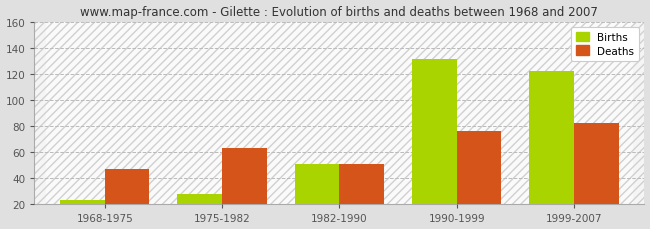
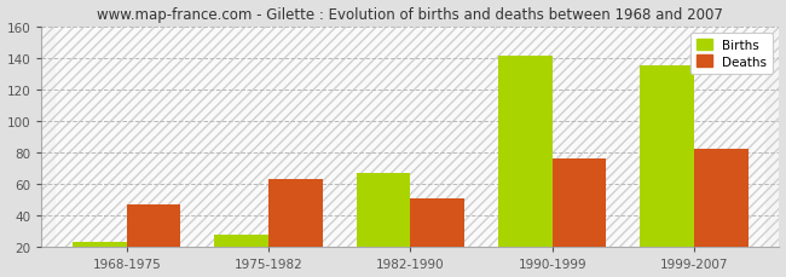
Births/1982-1990: 51 -> 67
Births/1990-1999: 131 -> 141
Births/1999-2007: 122 -> 135
